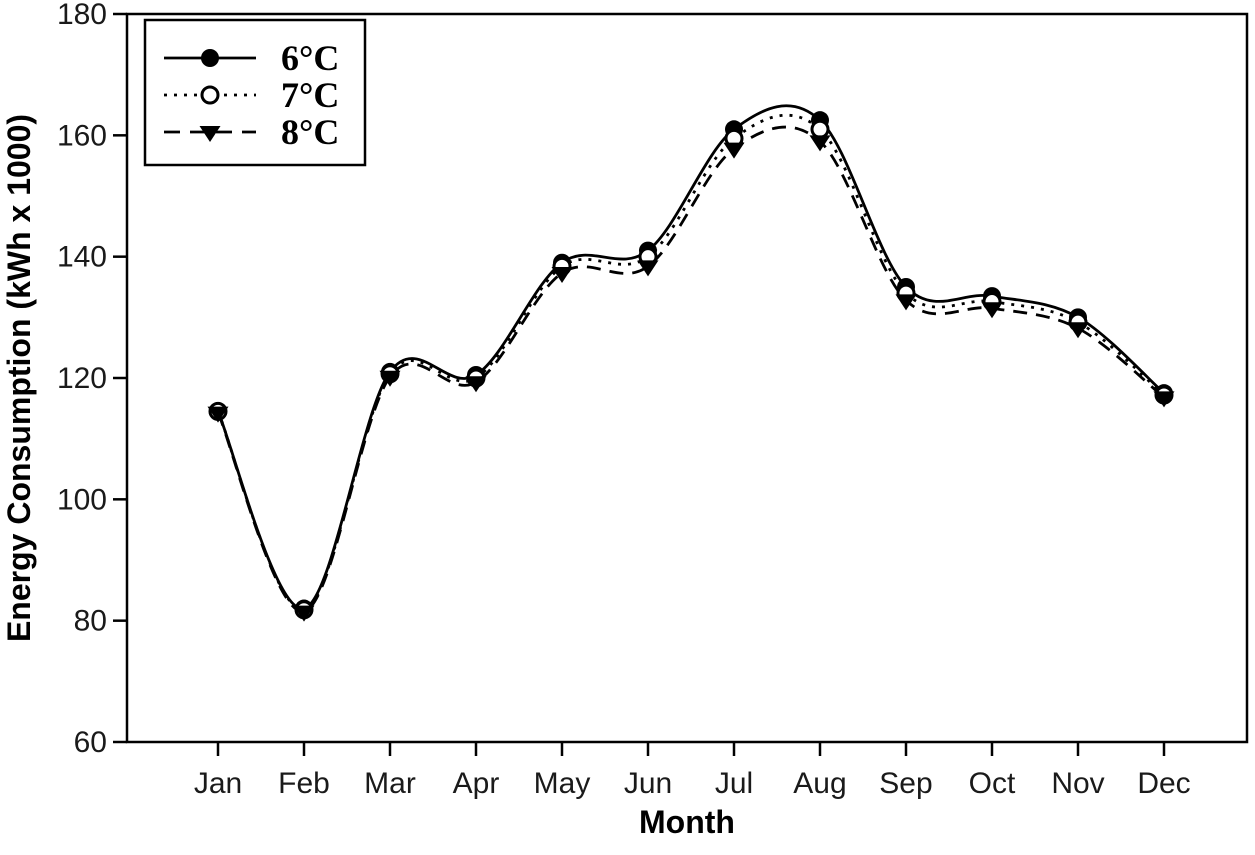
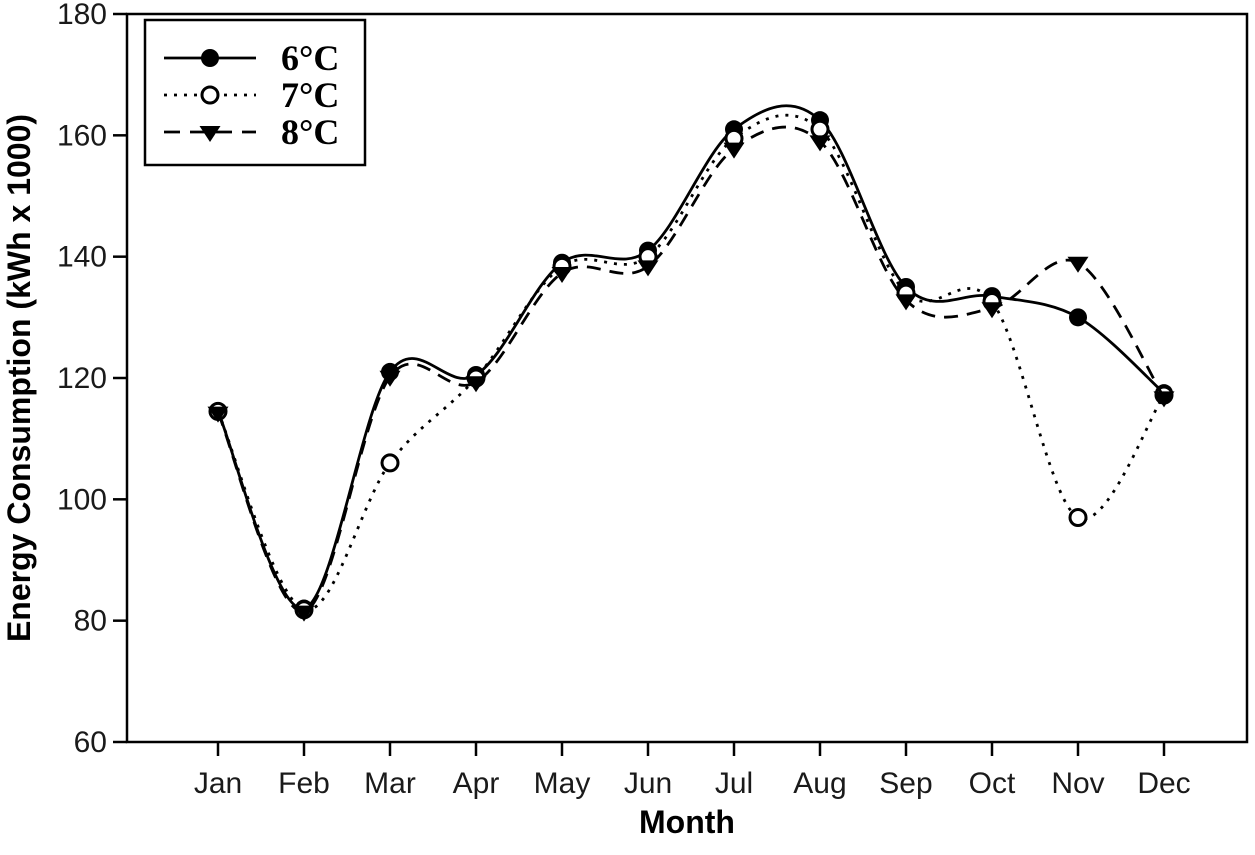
7°C/Mar: 121 -> 106
7°C/Nov: 129 -> 97
8°C/Nov: 128 -> 139
